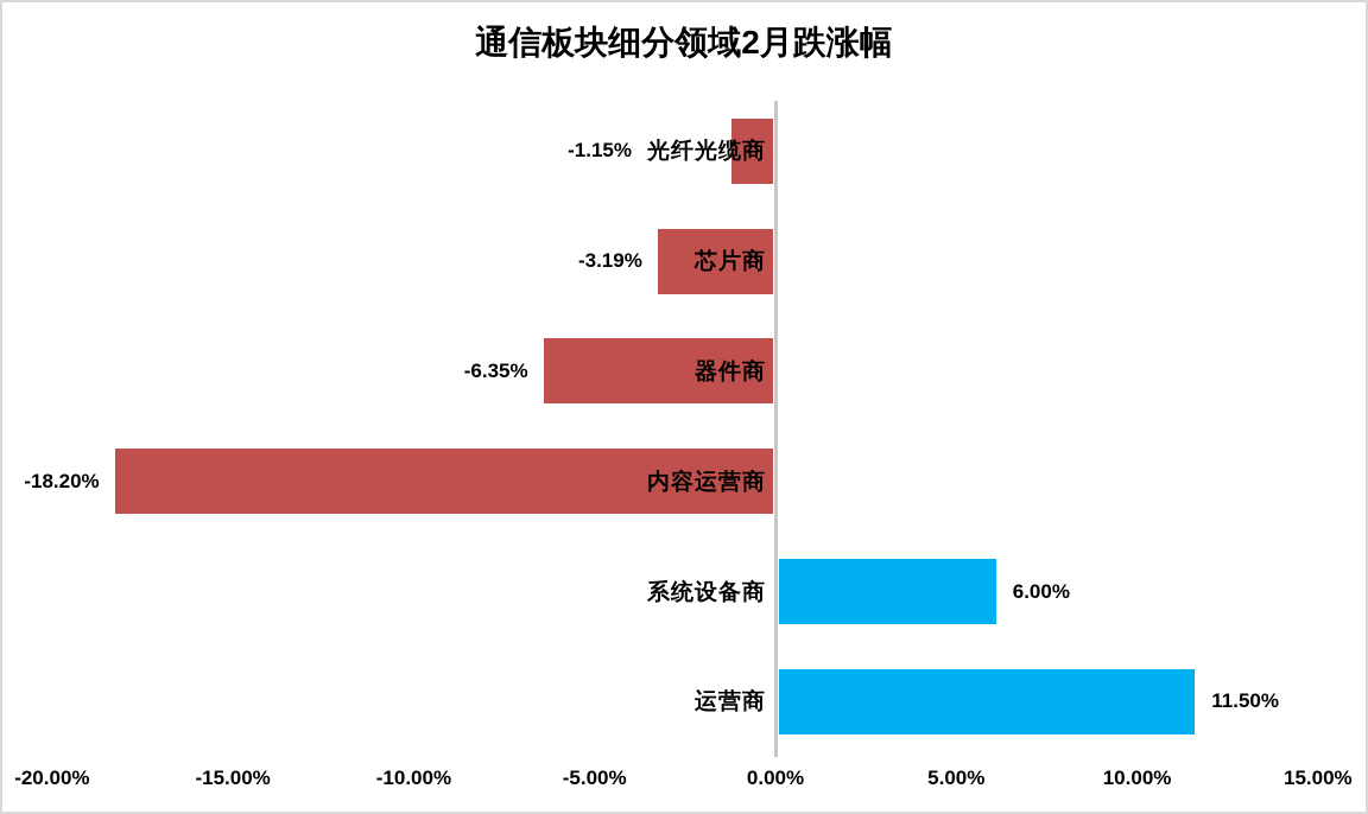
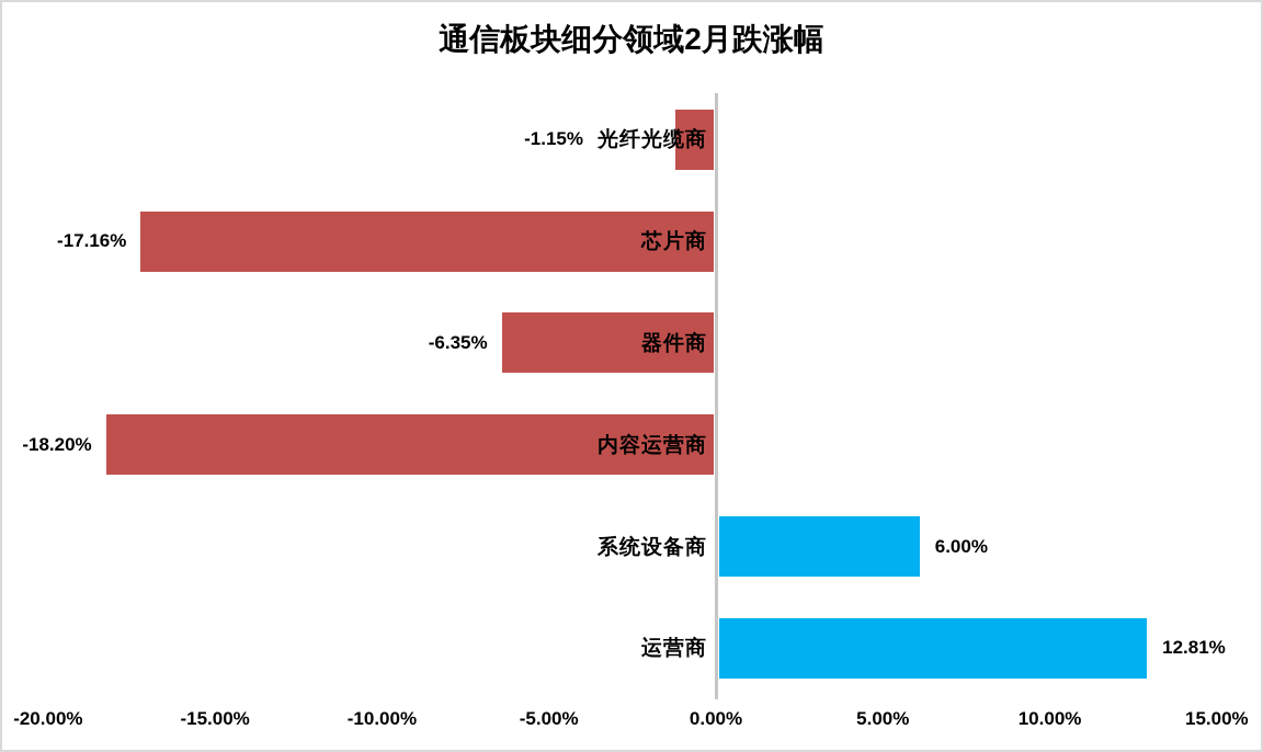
芯片商: -3.19% -> -17.16%
运营商: 11.50% -> 12.81%
